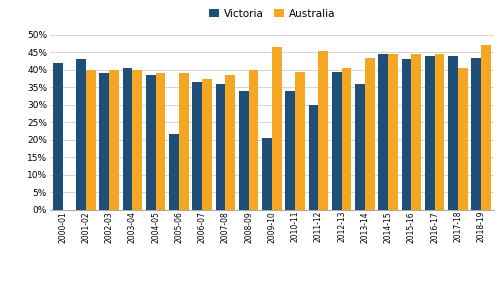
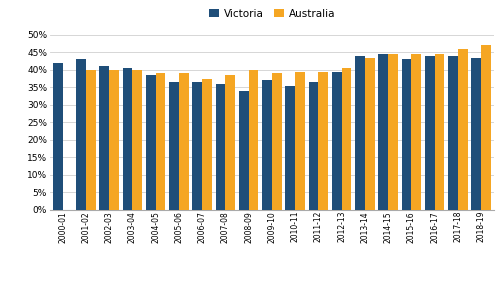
Victoria/2002-03: 39.0% -> 41.0%
Victoria/2005-06: 21.5% -> 36.5%
Victoria/2009-10: 20.5% -> 37.0%
Australia/2009-10: 46.5% -> 39.0%
Victoria/2010-11: 34.0% -> 35.5%
Victoria/2011-12: 30.0% -> 36.5%
Australia/2011-12: 45.5% -> 39.5%
Victoria/2013-14: 36.0% -> 44.0%
Australia/2017-18: 40.5% -> 46.0%
